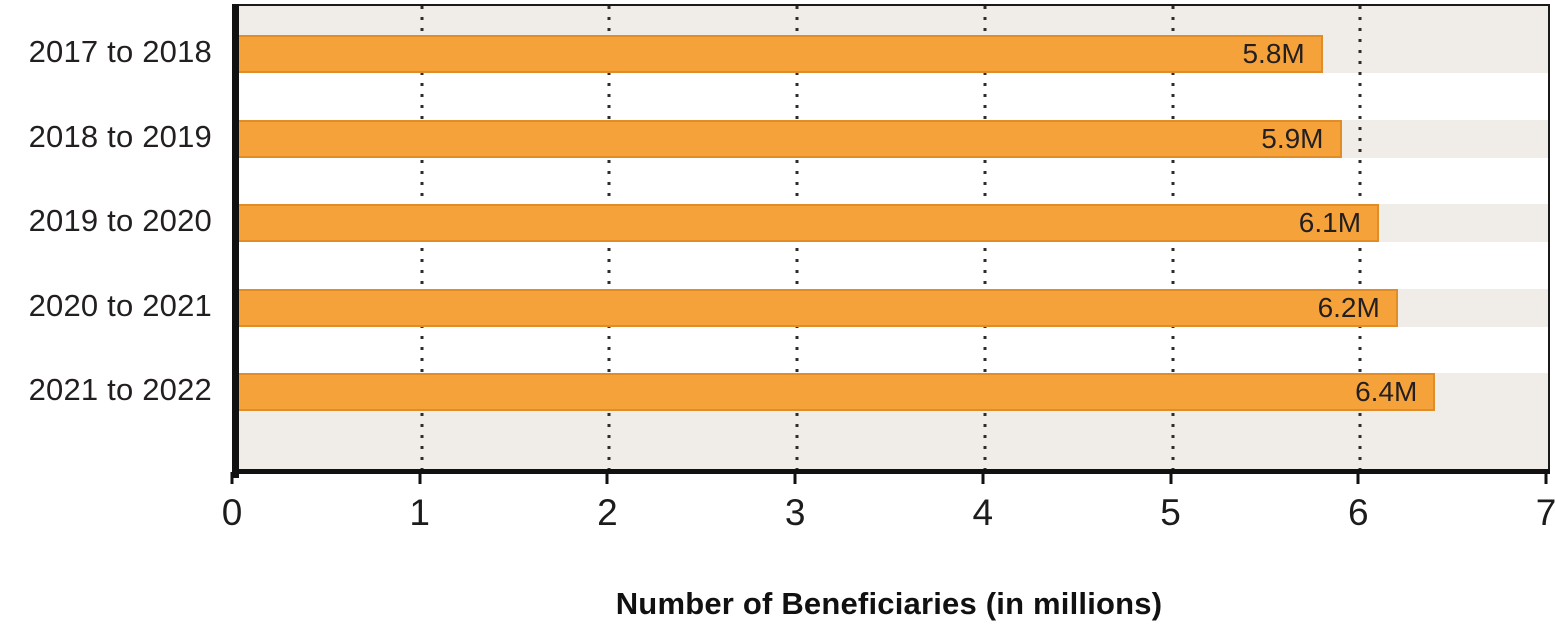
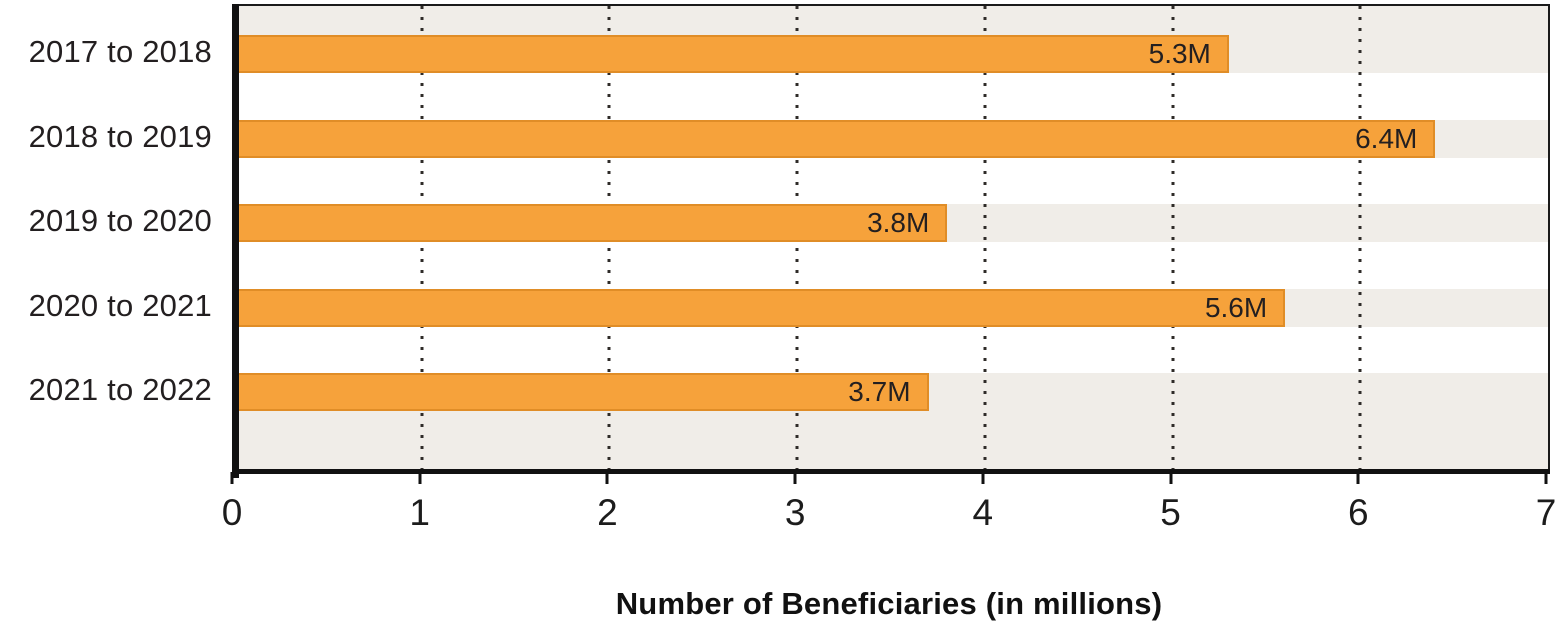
2017 to 2018: 5.8M -> 5.3M
2018 to 2019: 5.9M -> 6.4M
2019 to 2020: 6.1M -> 3.8M
2020 to 2021: 6.2M -> 5.6M
2021 to 2022: 6.4M -> 3.7M
